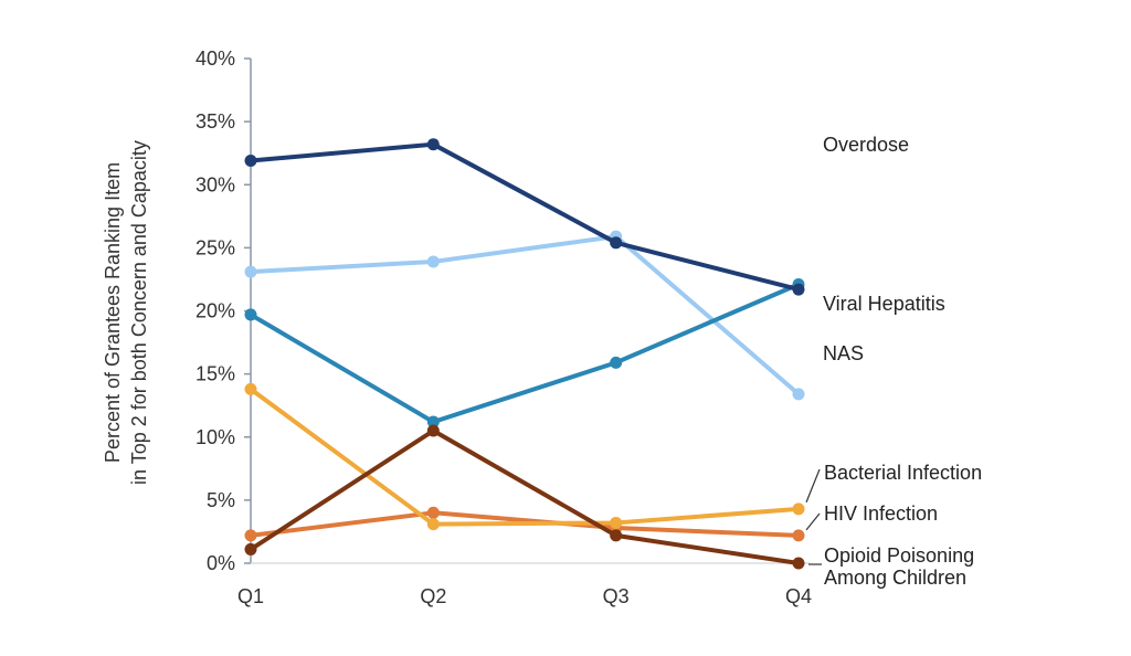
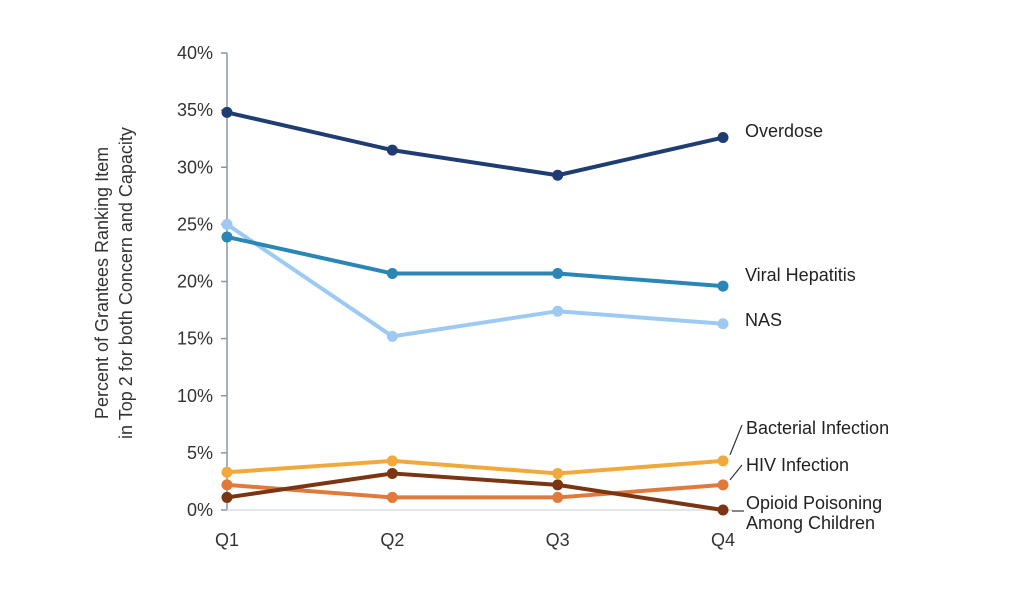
Overdose/Q1: 31.9% -> 34.8%
Viral Hepatitis/Q1: 19.7% -> 23.9%
NAS/Q1: 23.1% -> 25.0%
Bacterial Infection/Q1: 13.8% -> 3.3%
Overdose/Q2: 33.2% -> 31.5%
Viral Hepatitis/Q2: 11.2% -> 20.7%
NAS/Q2: 23.9% -> 15.2%
Bacterial Infection/Q2: 3.1% -> 4.3%
HIV Infection/Q2: 4.0% -> 1.1%
Opioid Poisoning Among Children/Q2: 10.5% -> 3.2%
Overdose/Q3: 25.4% -> 29.3%
Viral Hepatitis/Q3: 15.9% -> 20.7%
NAS/Q3: 25.9% -> 17.4%
HIV Infection/Q3: 2.8% -> 1.1%
Overdose/Q4: 21.7% -> 32.6%
Viral Hepatitis/Q4: 22.1% -> 19.6%
NAS/Q4: 13.4% -> 16.3%
